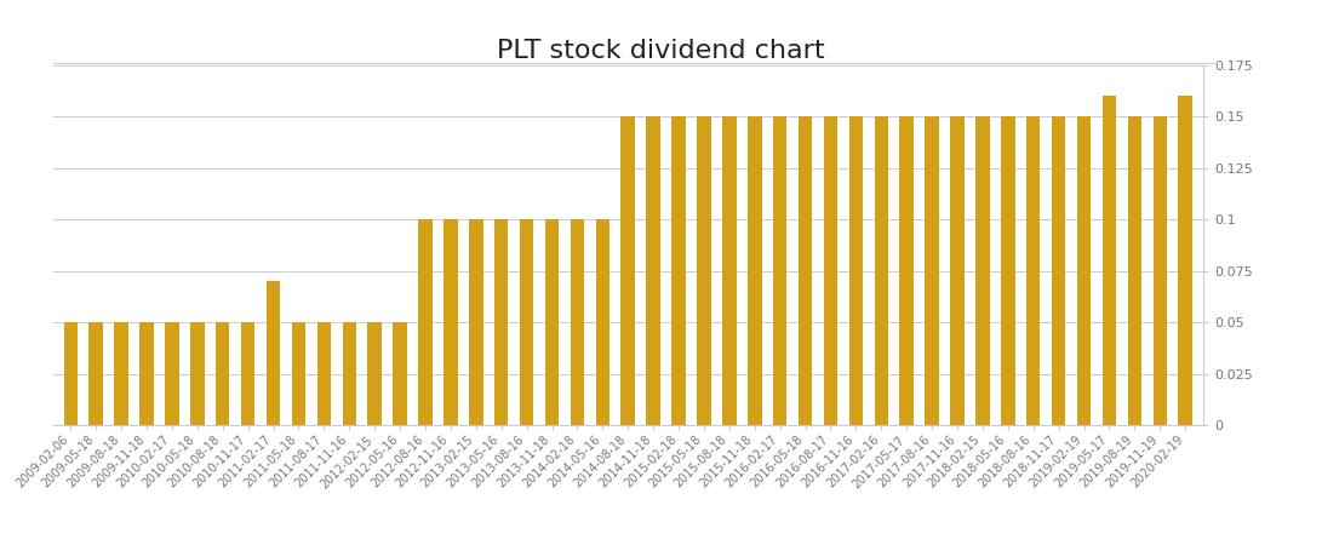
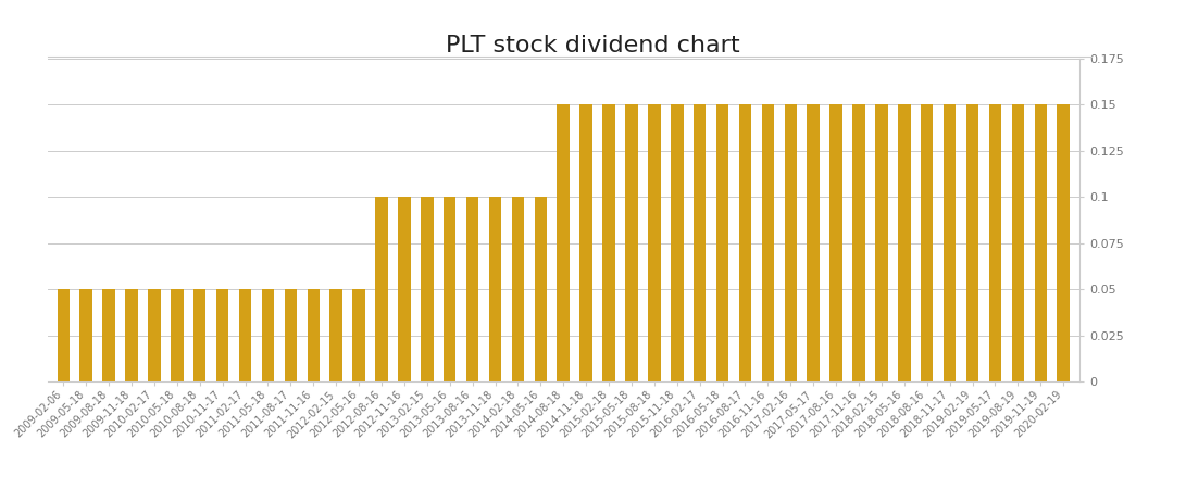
2011-02-17: 0.07 -> 0.05
2019-05-17: 0.16 -> 0.15
2020-02-19: 0.16 -> 0.15
